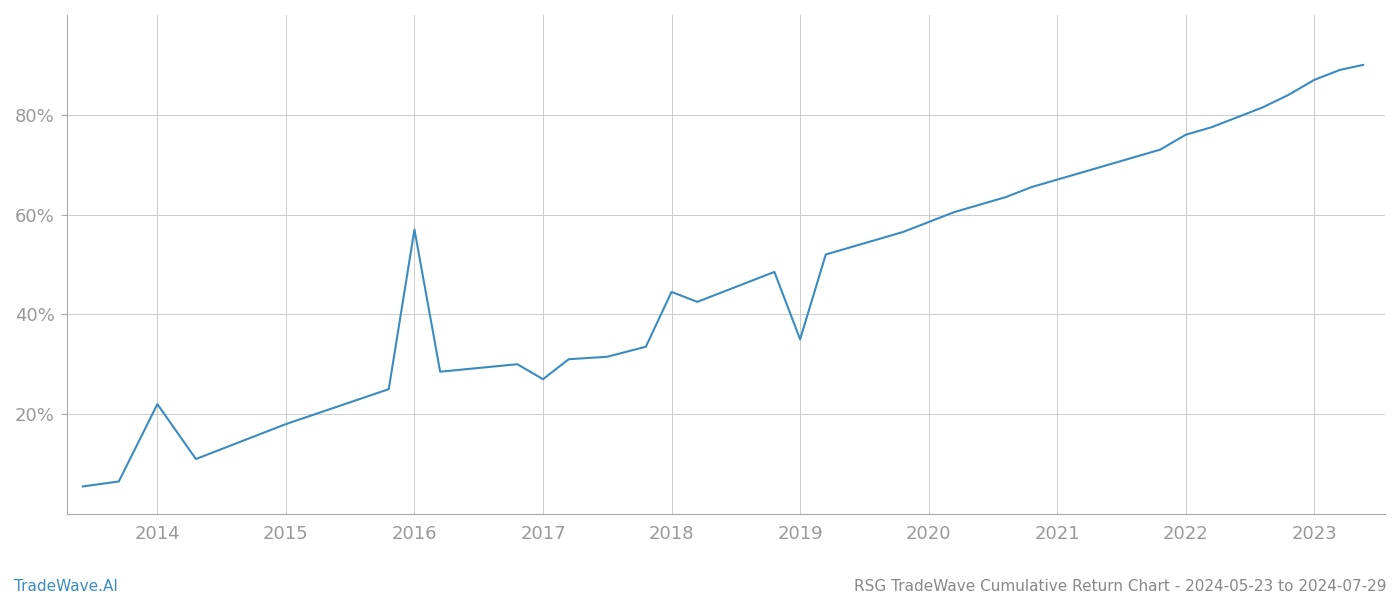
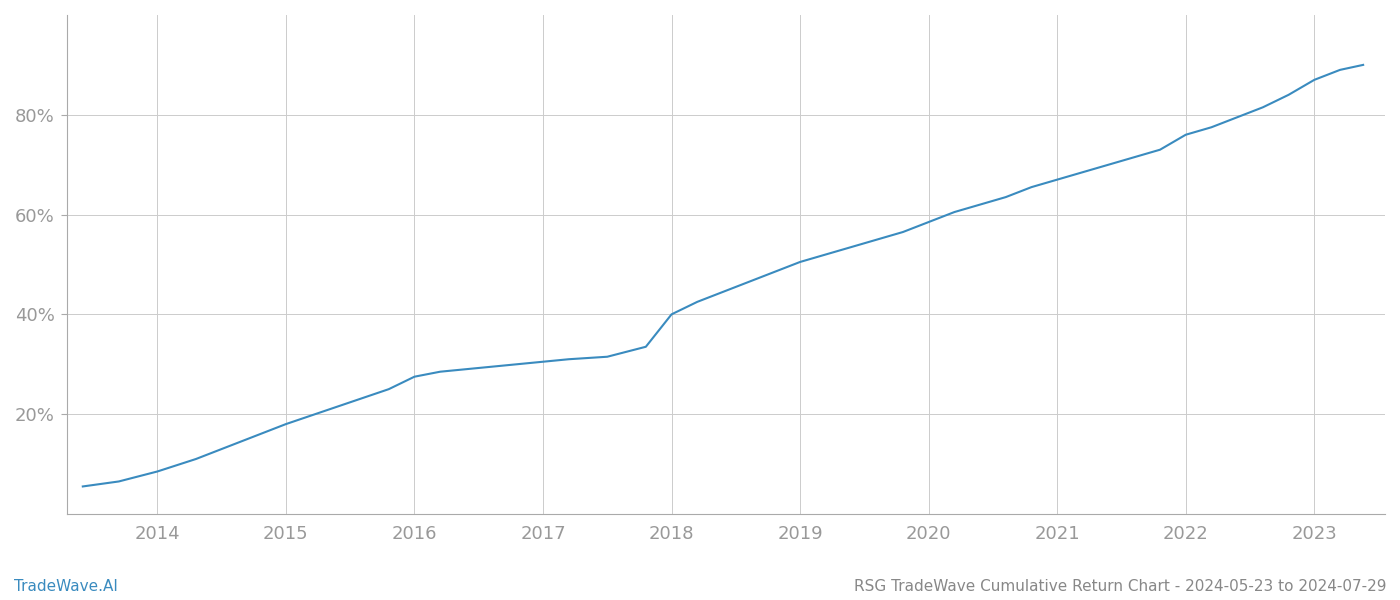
2014: 22.0% -> 8.5%
2016: 57.0% -> 27.5%
2017: 27.0% -> 30.5%
2018: 44.5% -> 40.0%
2019: 35.0% -> 50.5%
